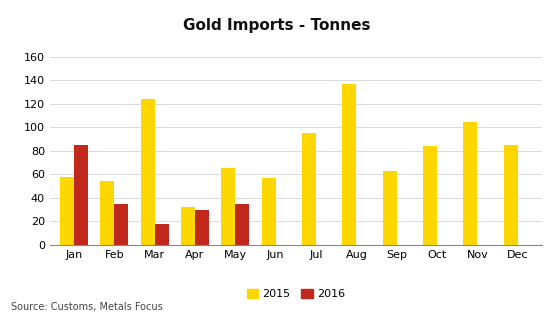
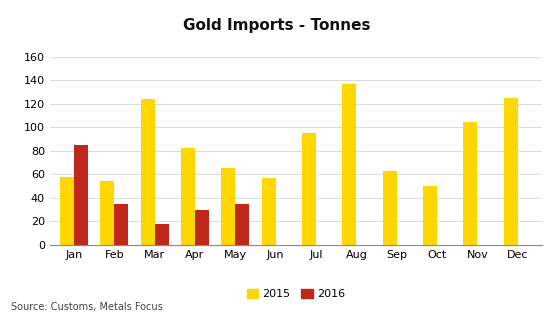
2015/Apr: 32 -> 82
2015/Oct: 84 -> 50
2015/Dec: 85 -> 125
